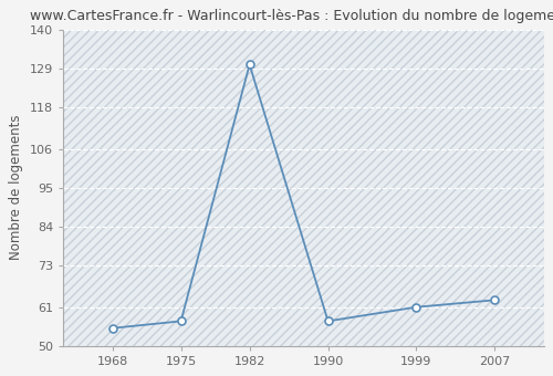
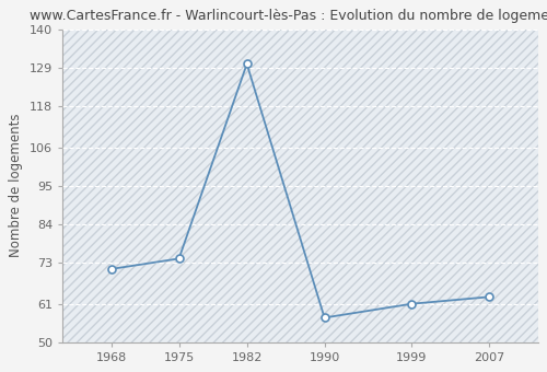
1968: 55 -> 71
1975: 57 -> 74
